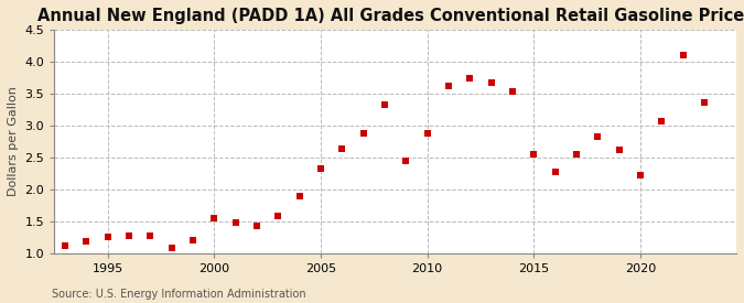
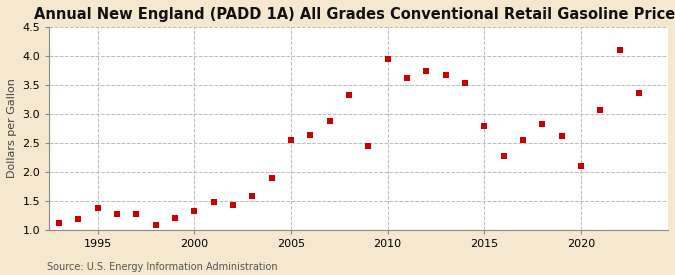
1995: 1.25 -> 1.38
2000: 1.55 -> 1.32
2005: 2.32 -> 2.56
2010: 2.88 -> 3.96
2015: 2.55 -> 2.80
2020: 2.23 -> 2.10
